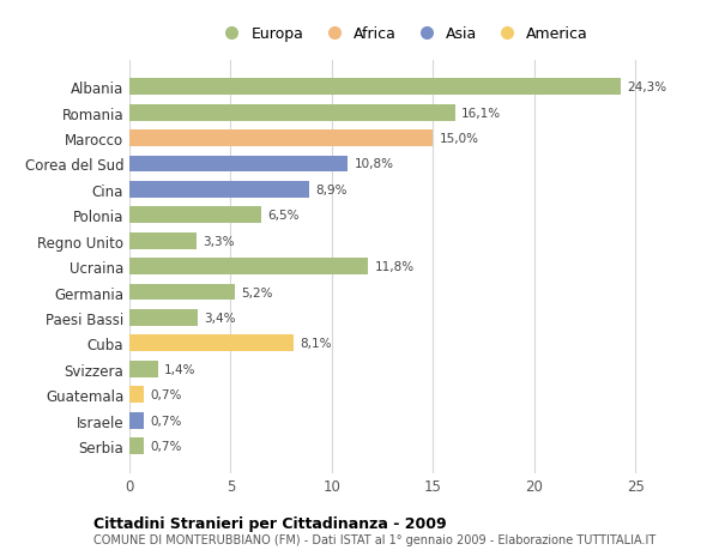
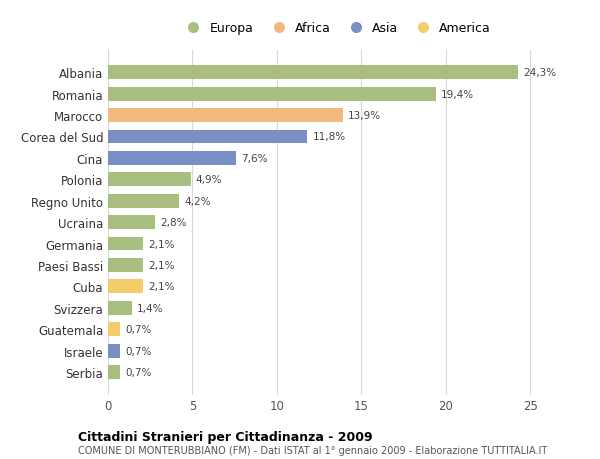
Romania: 16,1% -> 19,4%
Marocco: 15,0% -> 13,9%
Corea del Sud: 10,8% -> 11,8%
Cina: 8,9% -> 7,6%
Polonia: 6,5% -> 4,9%
Regno Unito: 3,3% -> 4,2%
Ucraina: 11,8% -> 2,8%
Germania: 5,2% -> 2,1%
Paesi Bassi: 3,4% -> 2,1%
Cuba: 8,1% -> 2,1%
